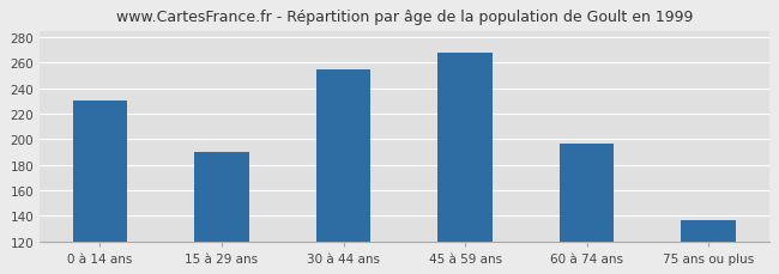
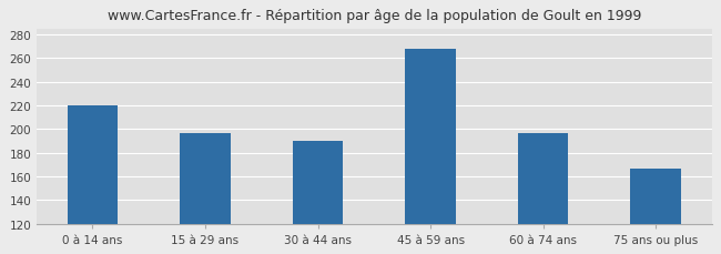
0 à 14 ans: 230 -> 220
15 à 29 ans: 190 -> 197
30 à 44 ans: 255 -> 190
75 ans ou plus: 137 -> 167
